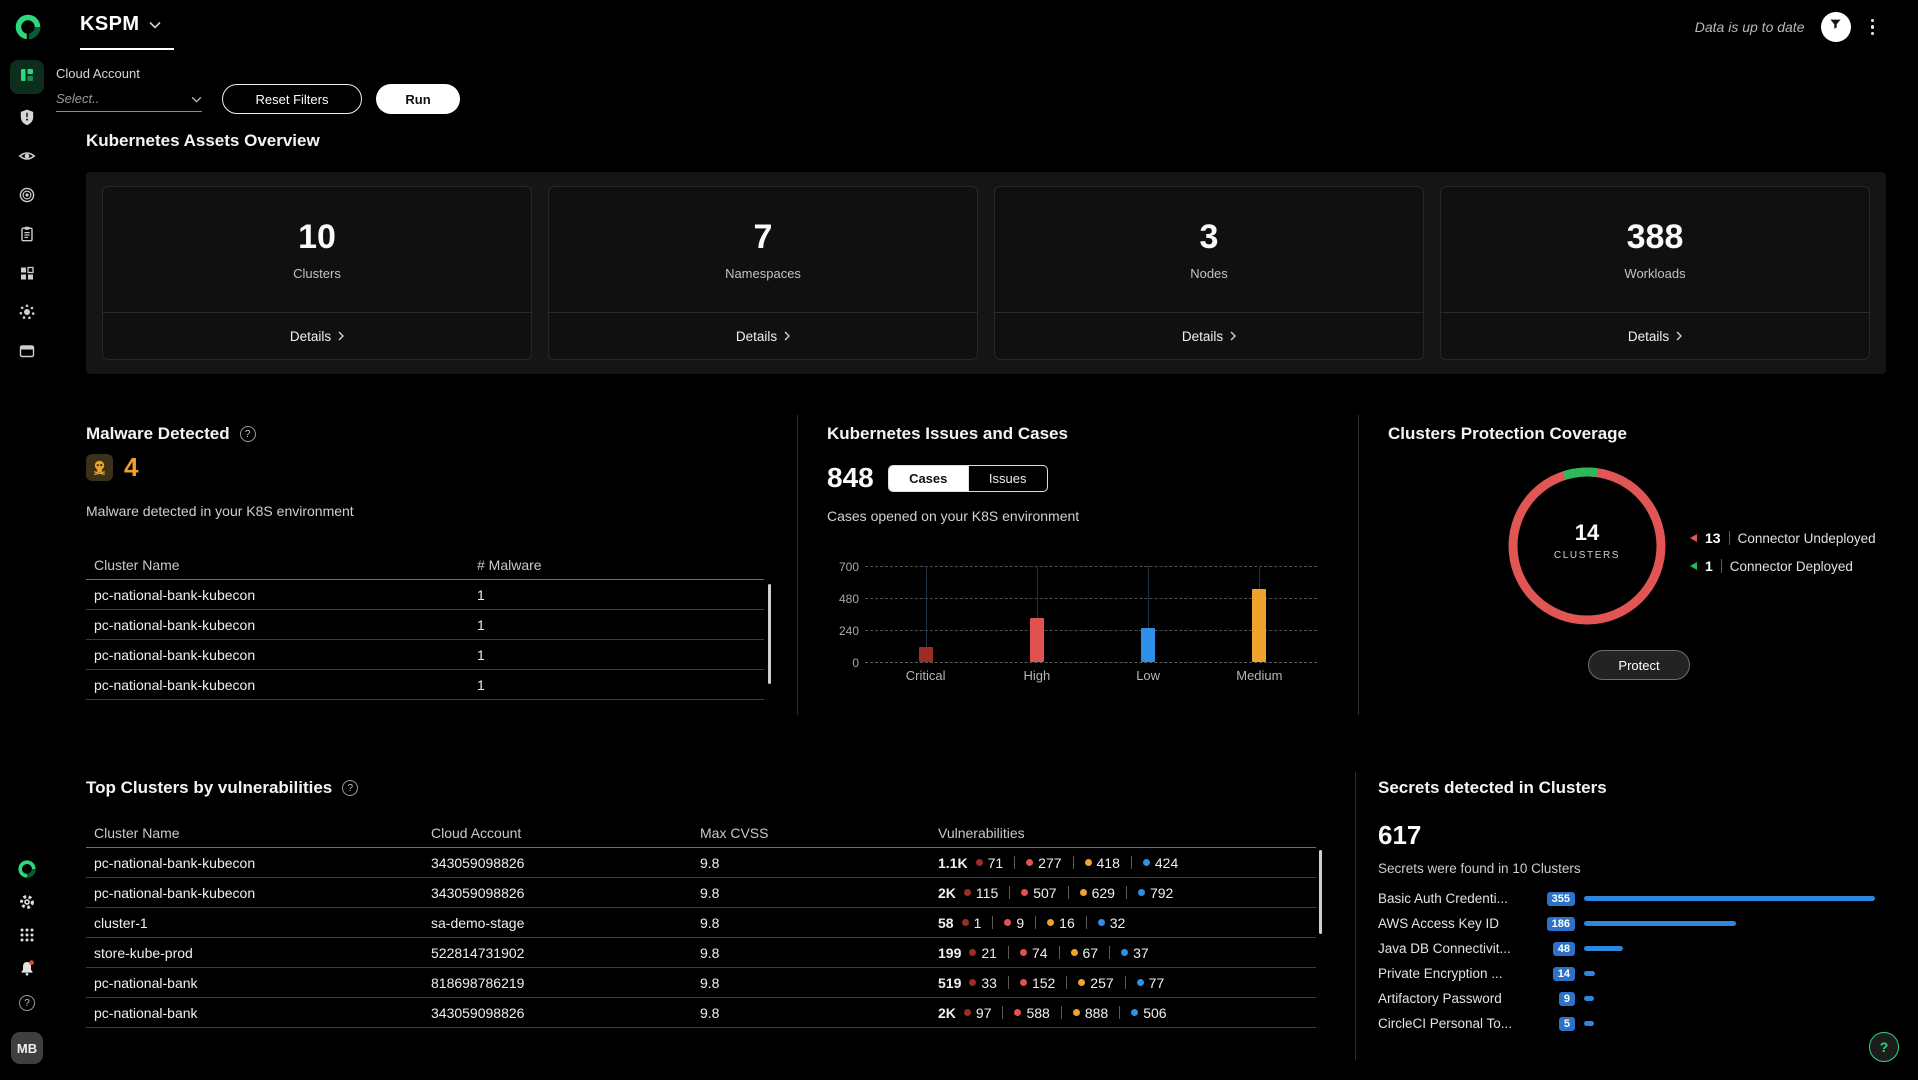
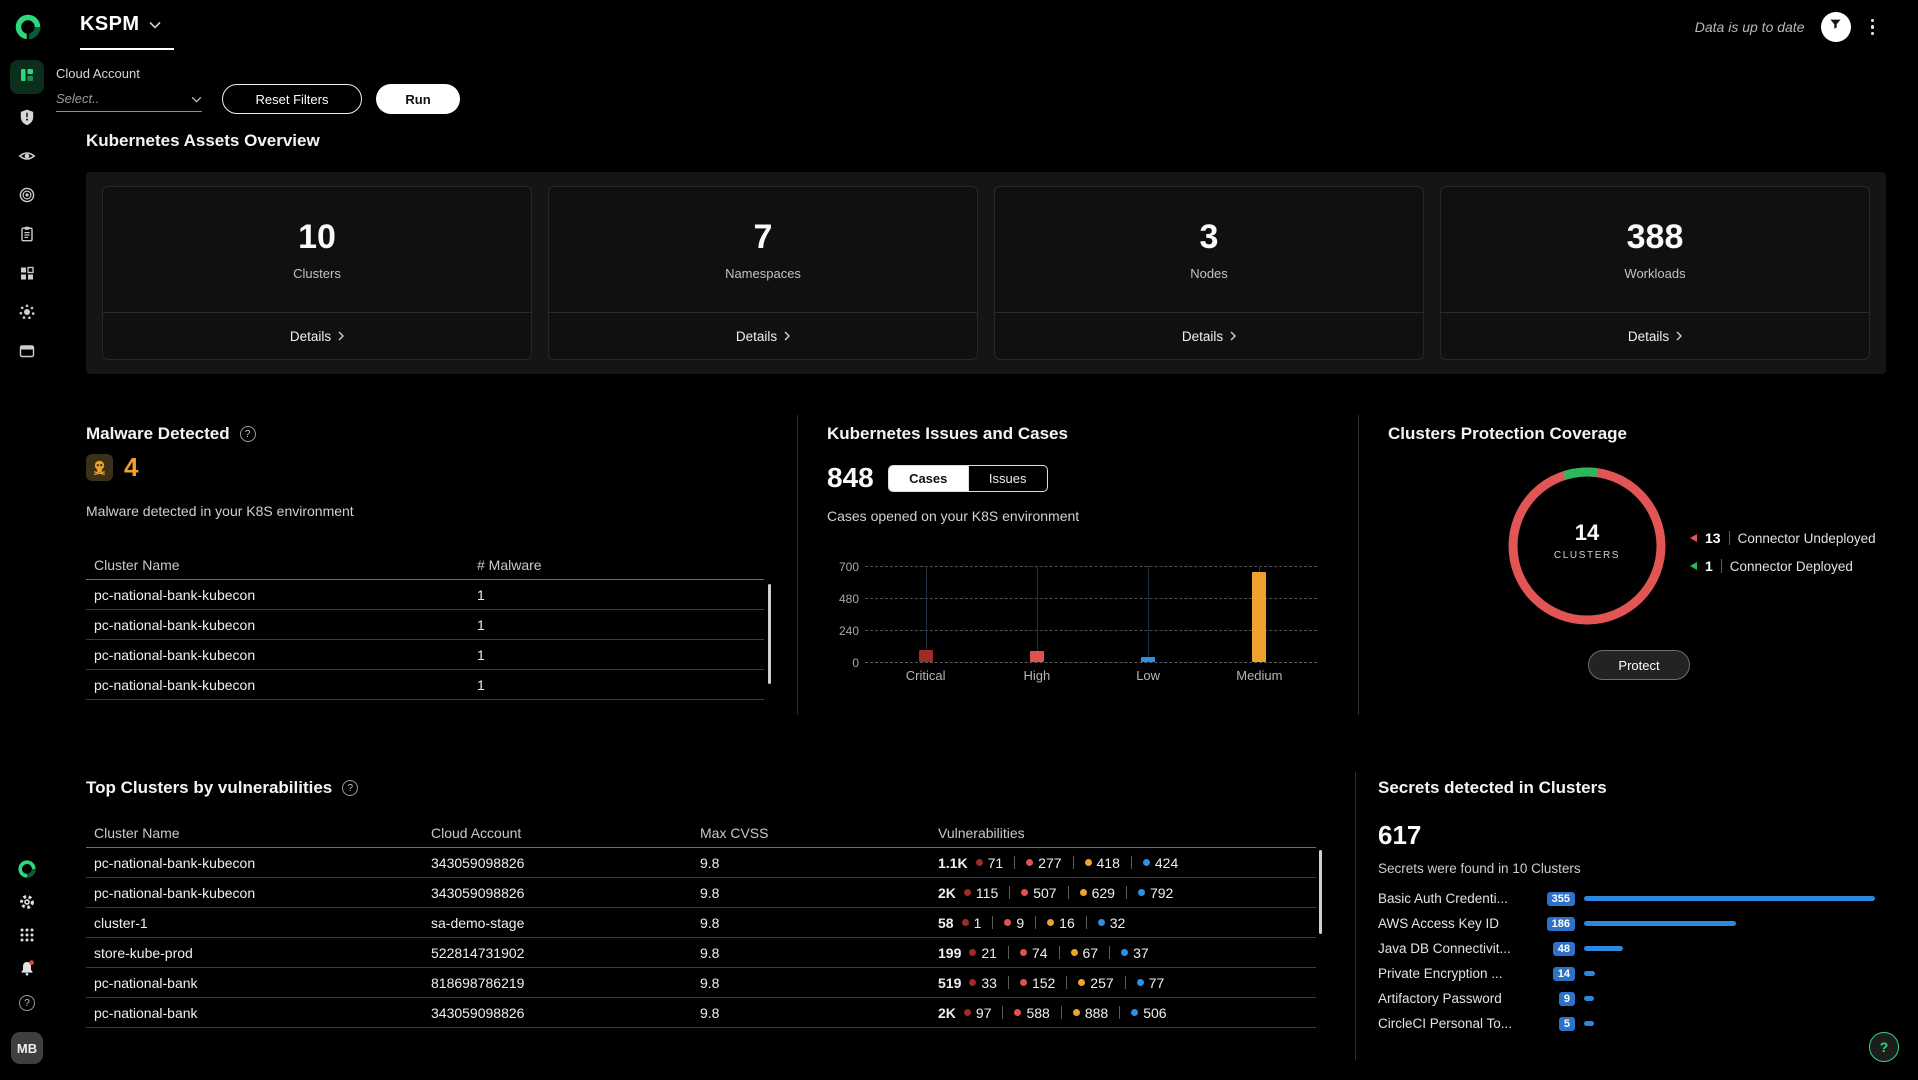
Critical: 110 -> 80
High: 320 -> 80
Low: 250 -> 20
Medium: 530 -> 660
